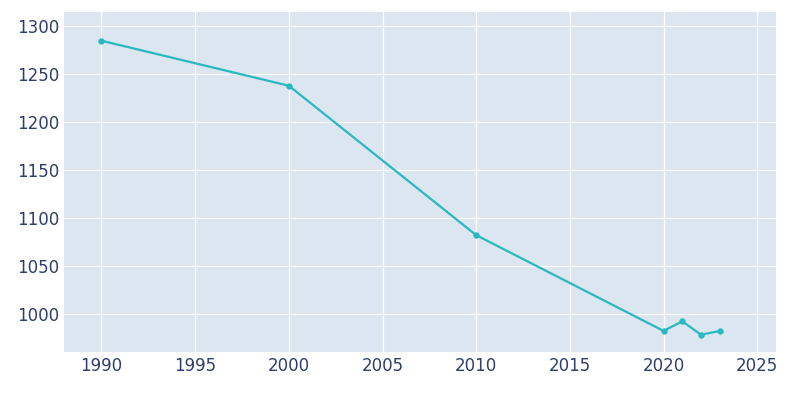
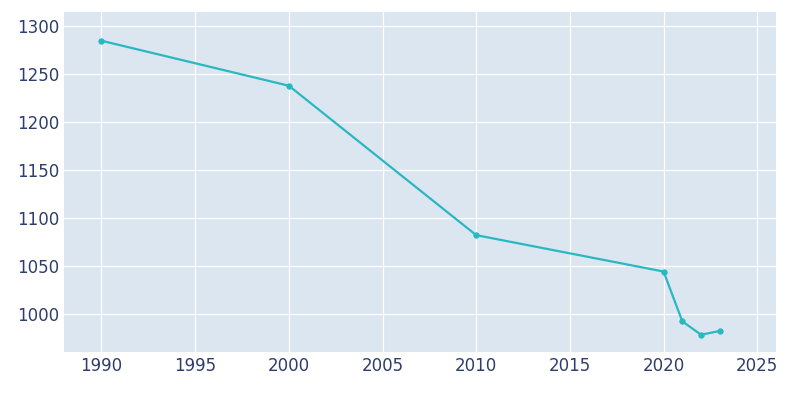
2020: 982 -> 1044
